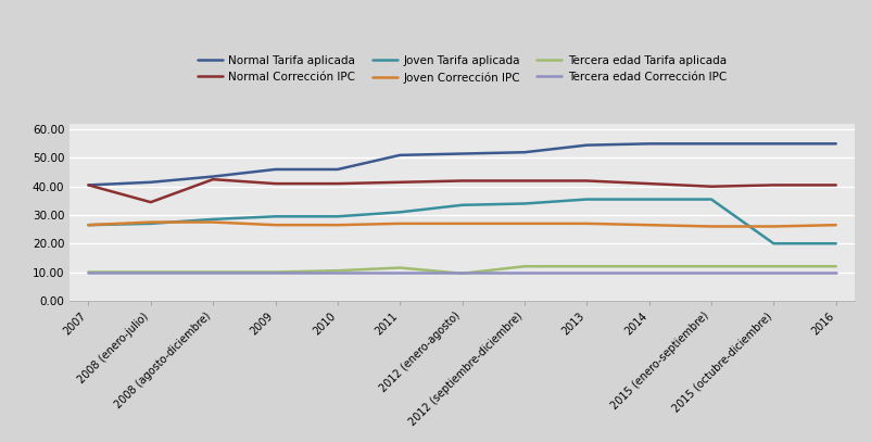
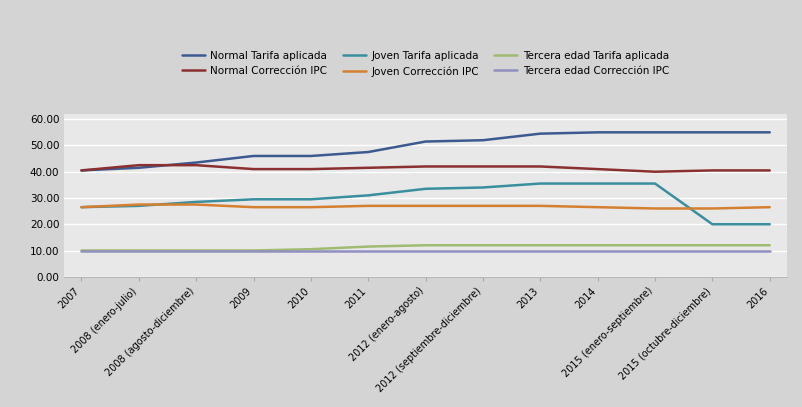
Normal Corrección IPC/2008 (enero-julio): 34.5 -> 42.5
Normal Tarifa aplicada/2011: 51.0 -> 47.5
Tercera edad Tarifa aplicada/2012 (enero-agosto): 9.5 -> 12.0
